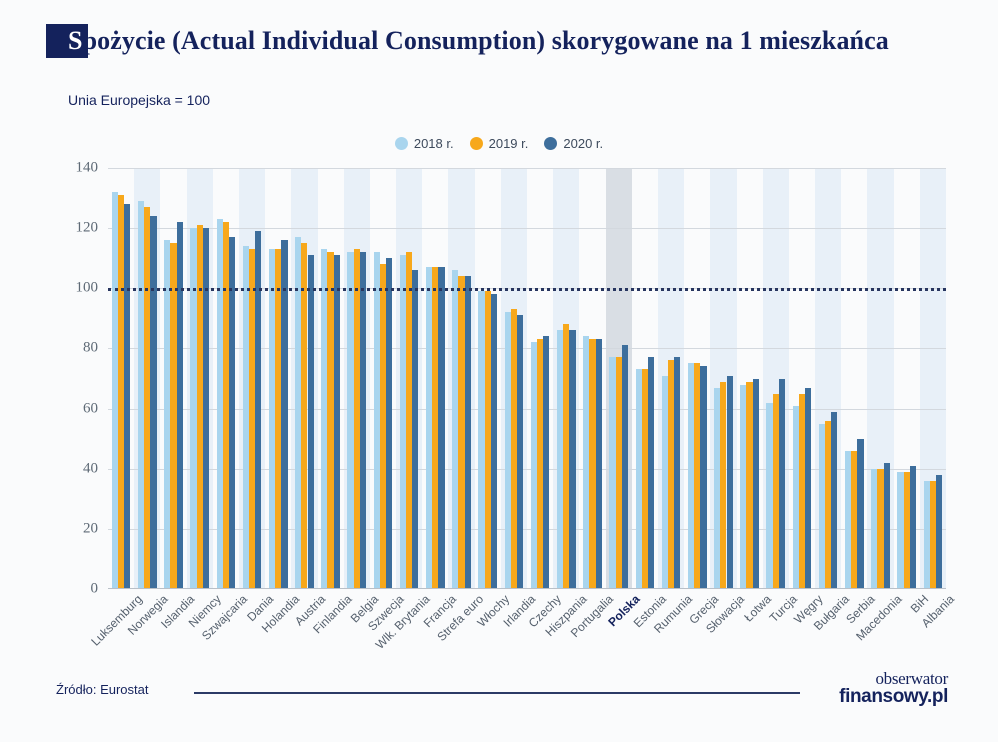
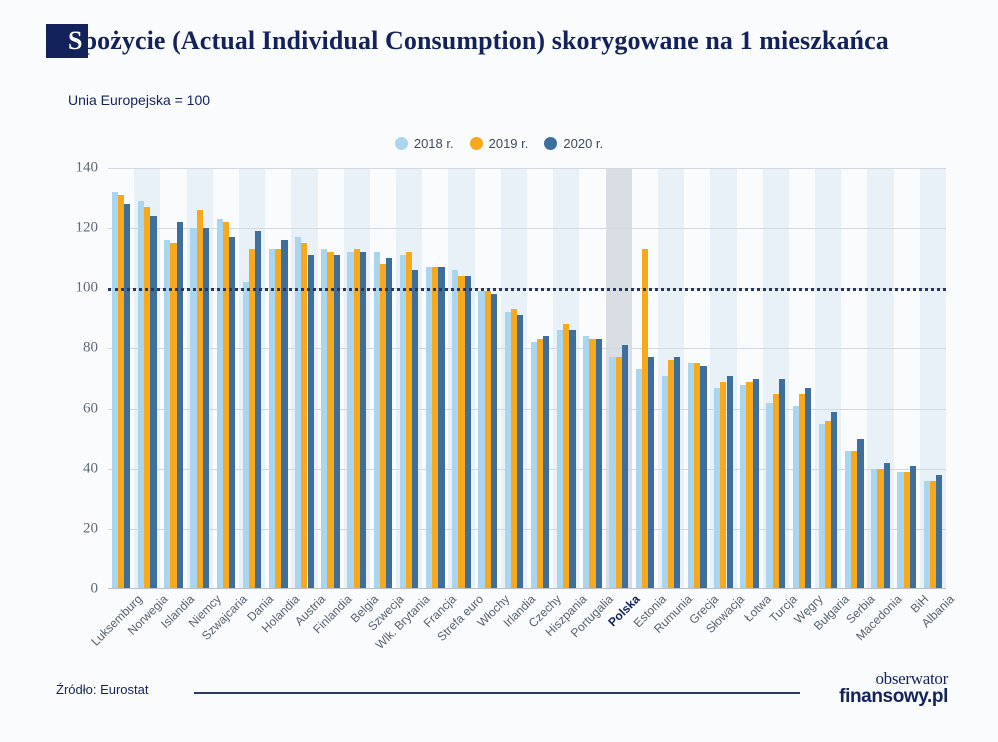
2019 r./Niemcy: 121 -> 126
2018 r./Dania: 114 -> 102
2019 r./Estonia: 73 -> 113
